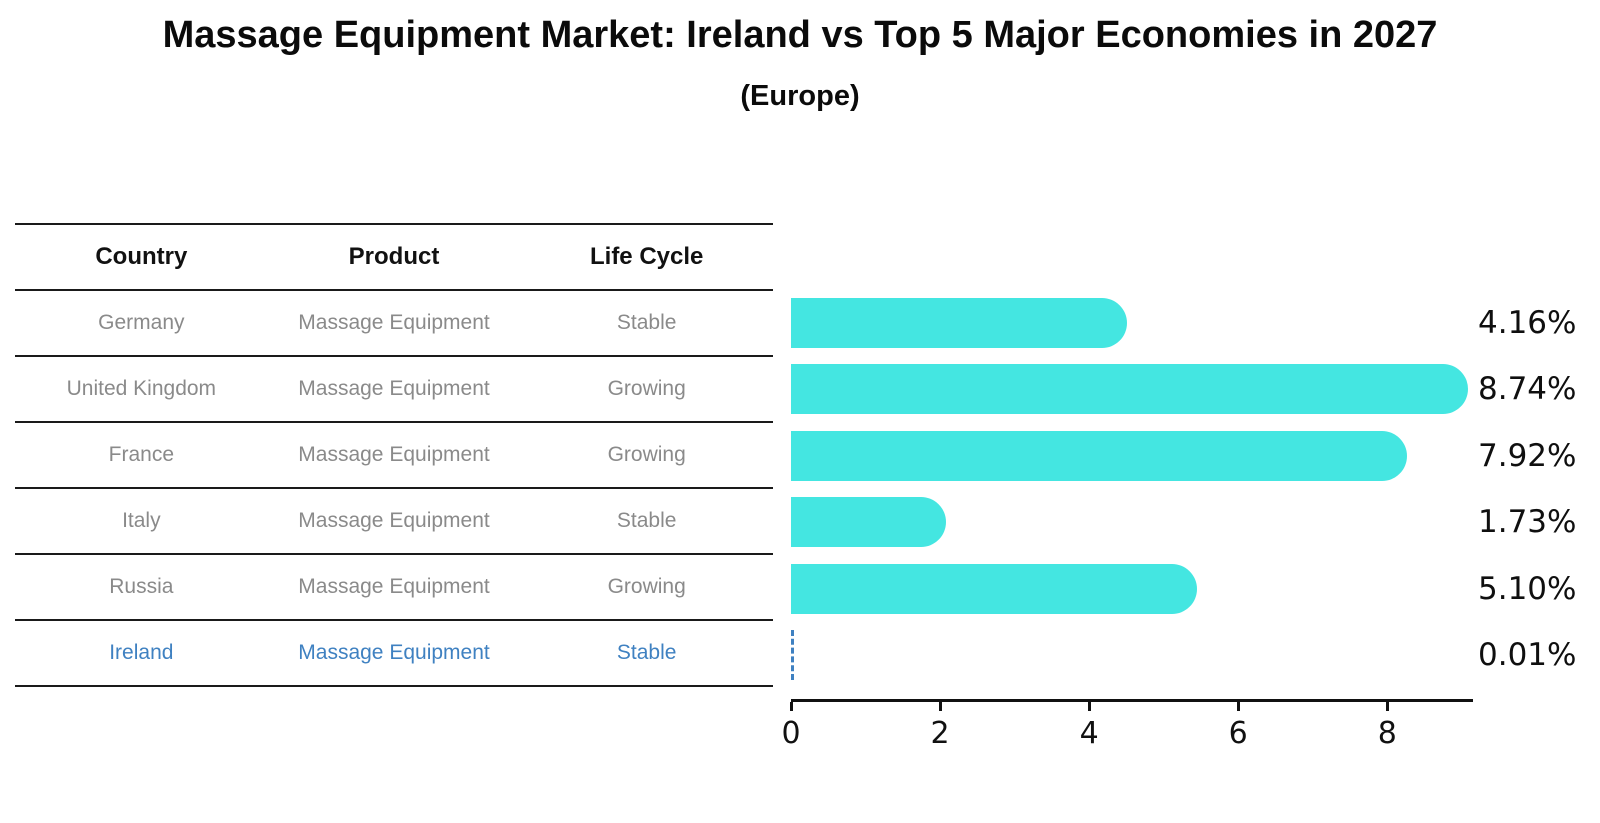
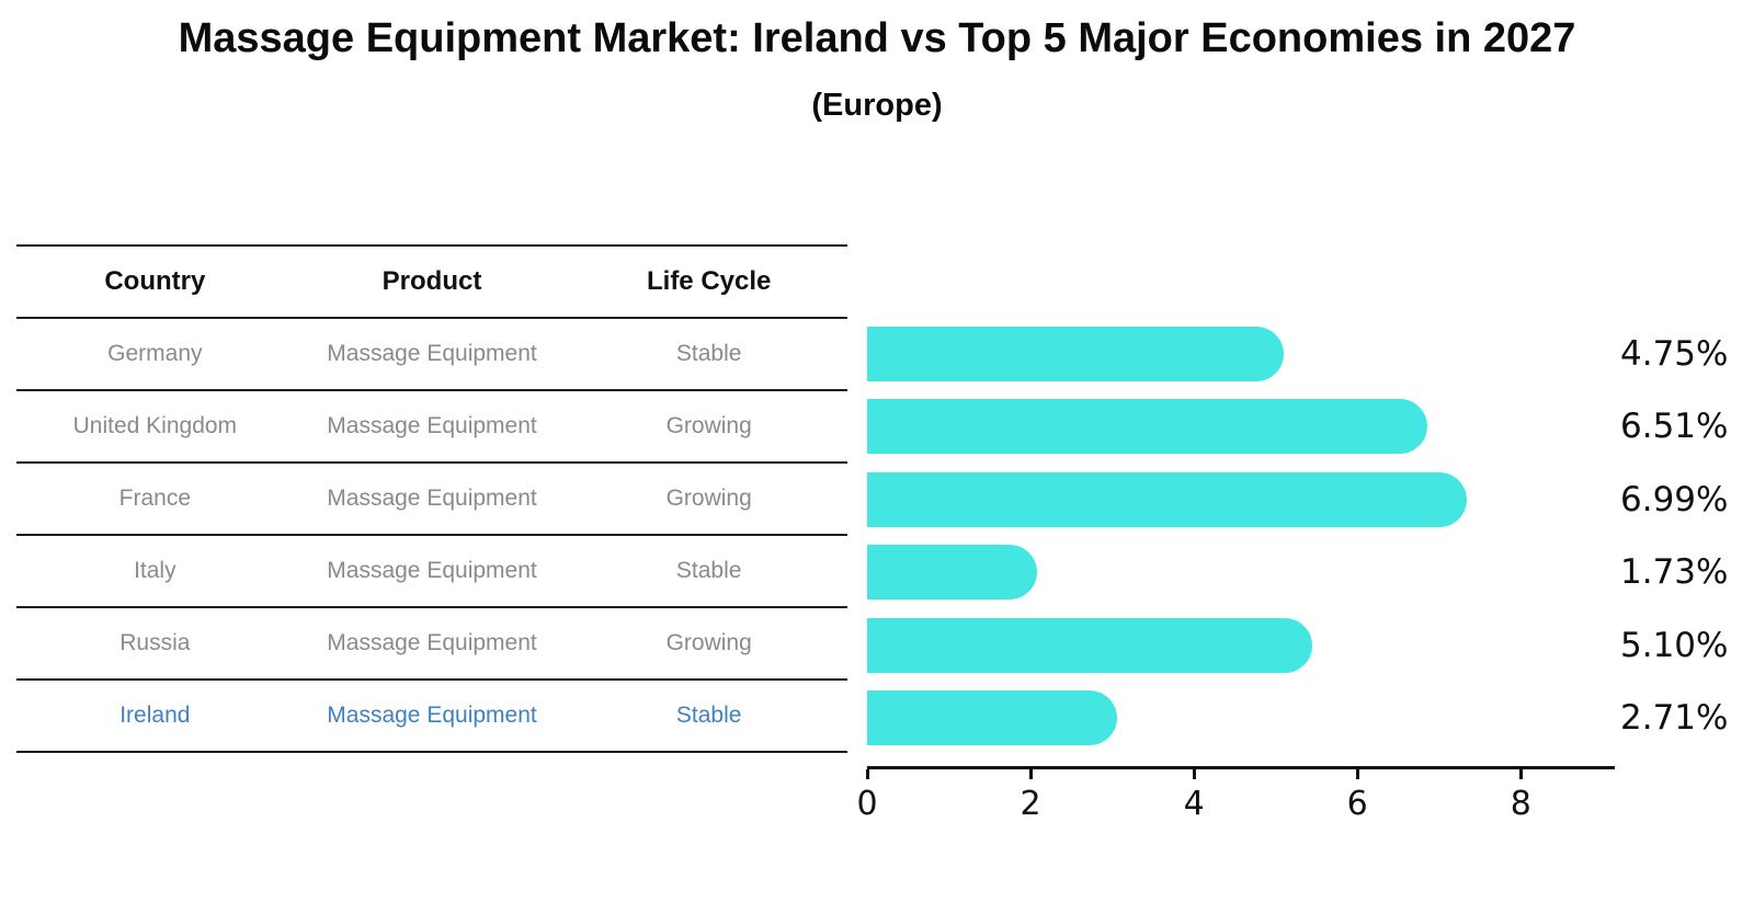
Germany: 4.16% -> 4.75%
United Kingdom: 8.74% -> 6.51%
France: 7.92% -> 6.99%
Ireland: 0.01% -> 2.71%
